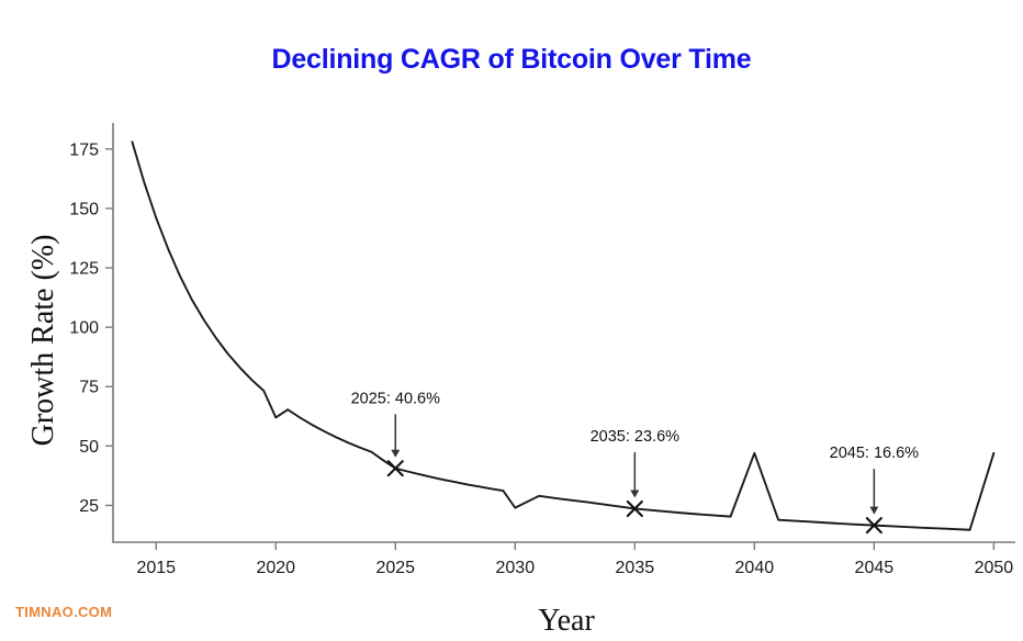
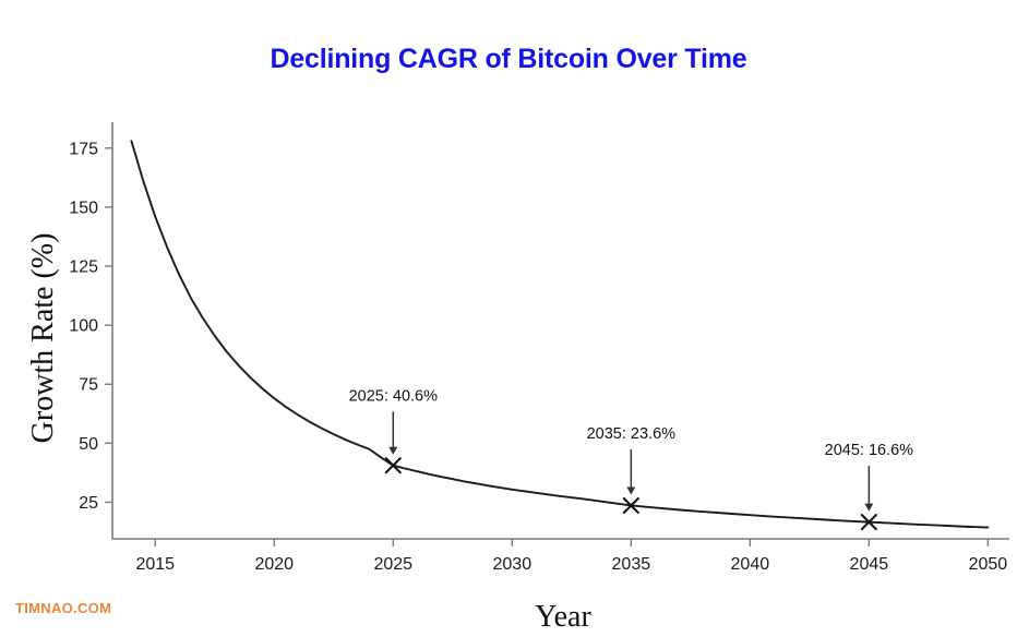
2020: 62 -> 69
2030: 24 -> 30
2040: 47 -> 20
2050: 47 -> 14
